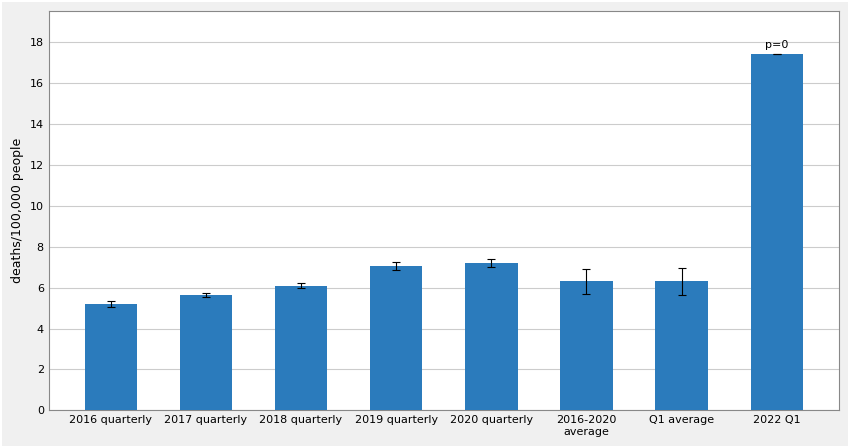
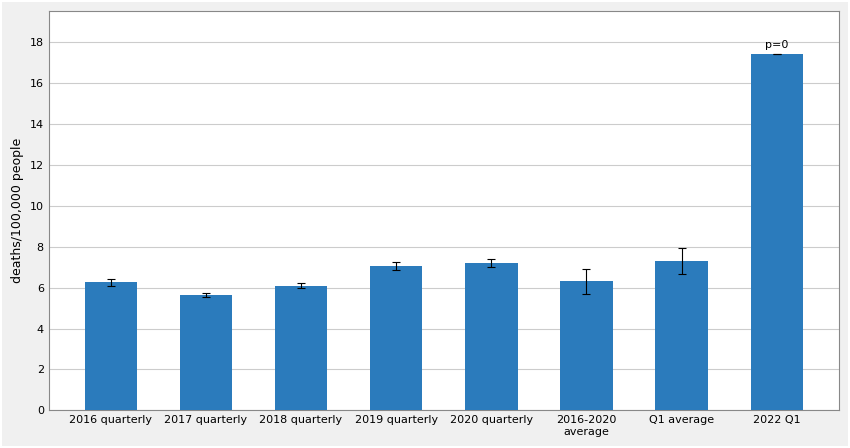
2016 quarterly: 5.20 -> 6.25
Q1 average: 6.30 -> 7.30
